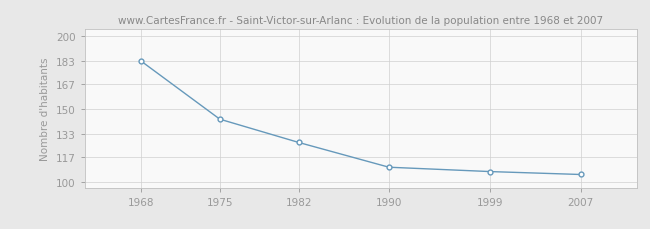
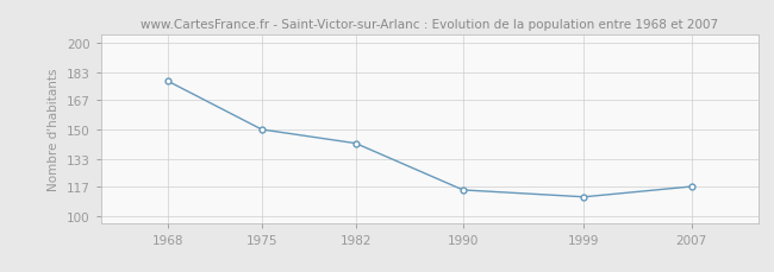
1968: 183 -> 178
1975: 143 -> 150
1982: 127 -> 142
1990: 110 -> 115
1999: 107 -> 111
2007: 105 -> 117
